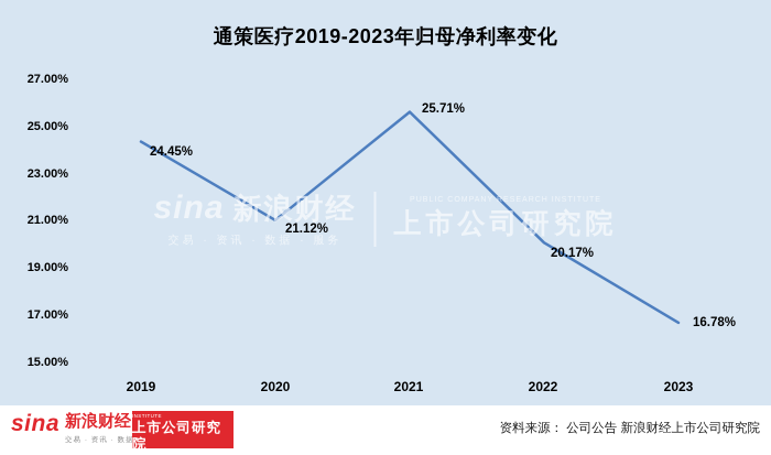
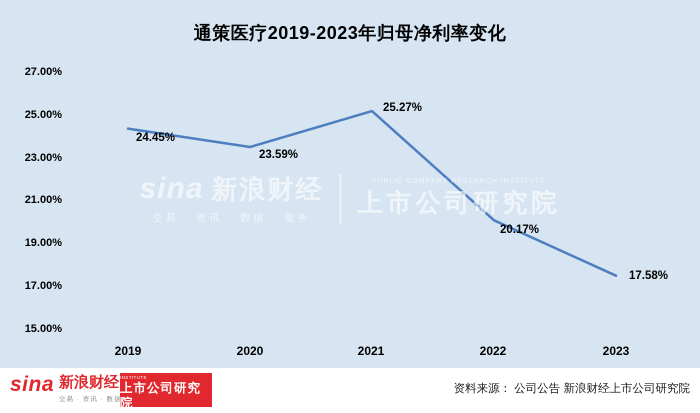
2020: 21.12% -> 23.59%
2021: 25.71% -> 25.27%
2023: 16.78% -> 17.58%
